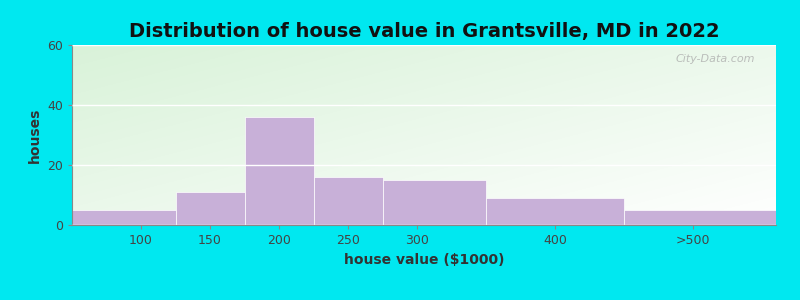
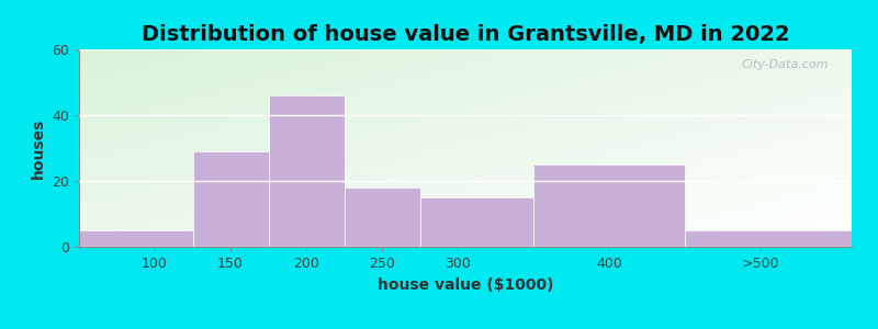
150: 11 -> 29
200: 36 -> 46
250: 16 -> 18
400: 9 -> 25
